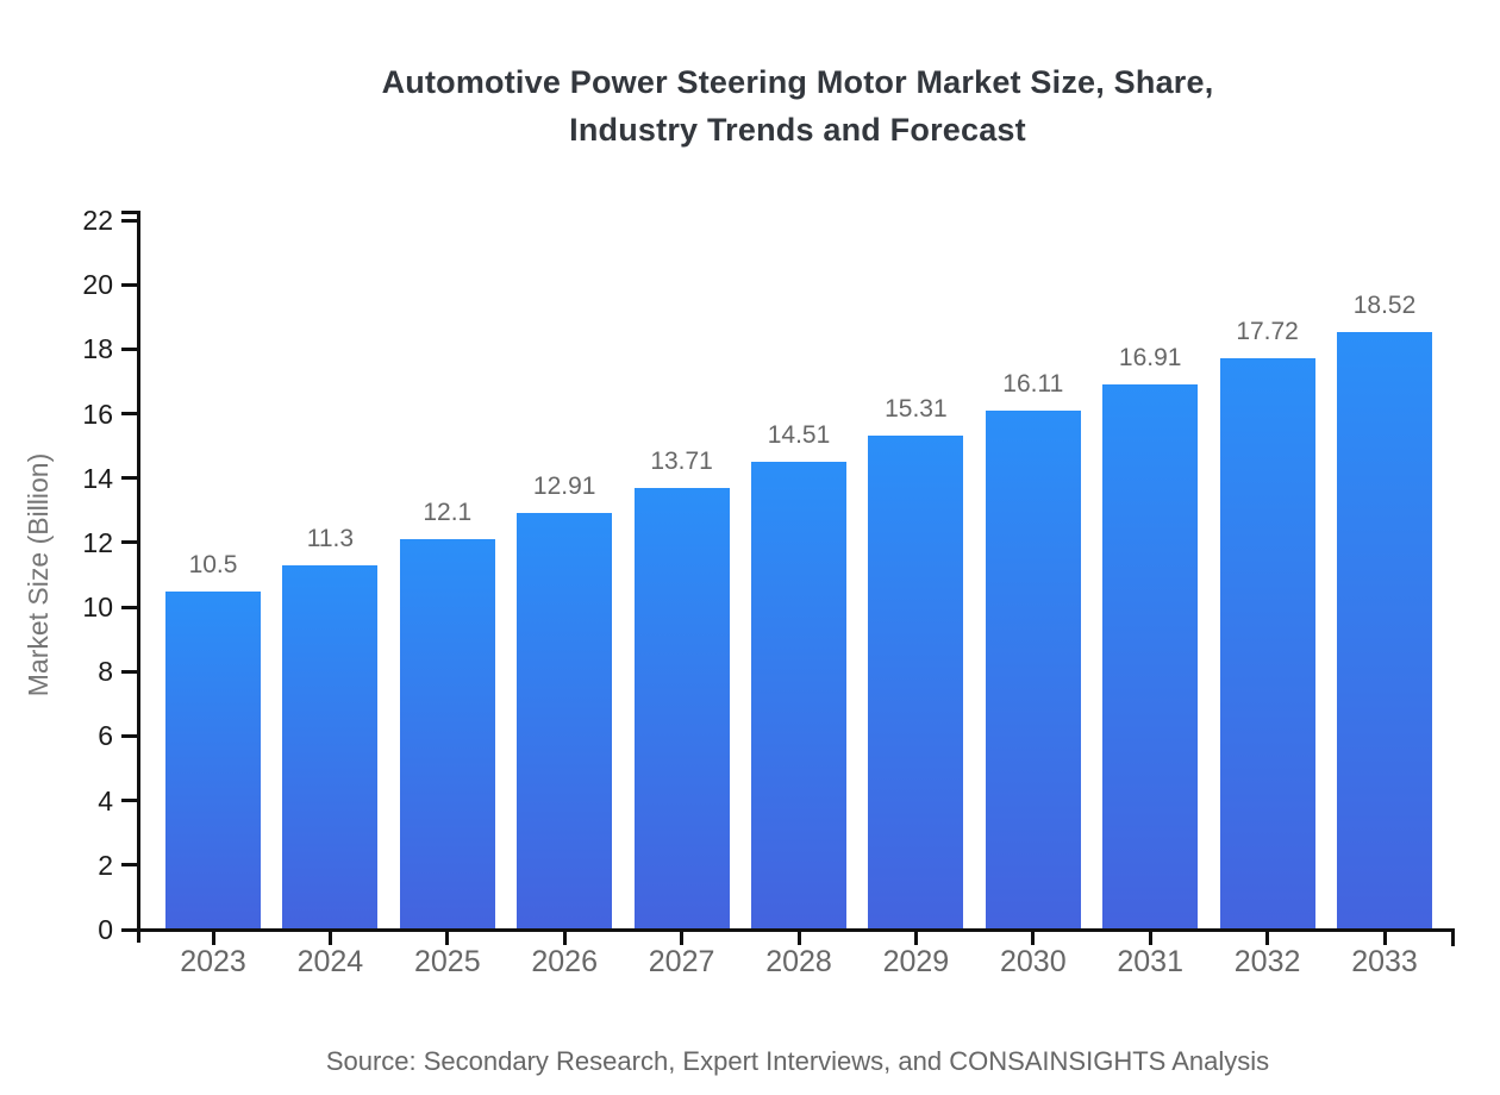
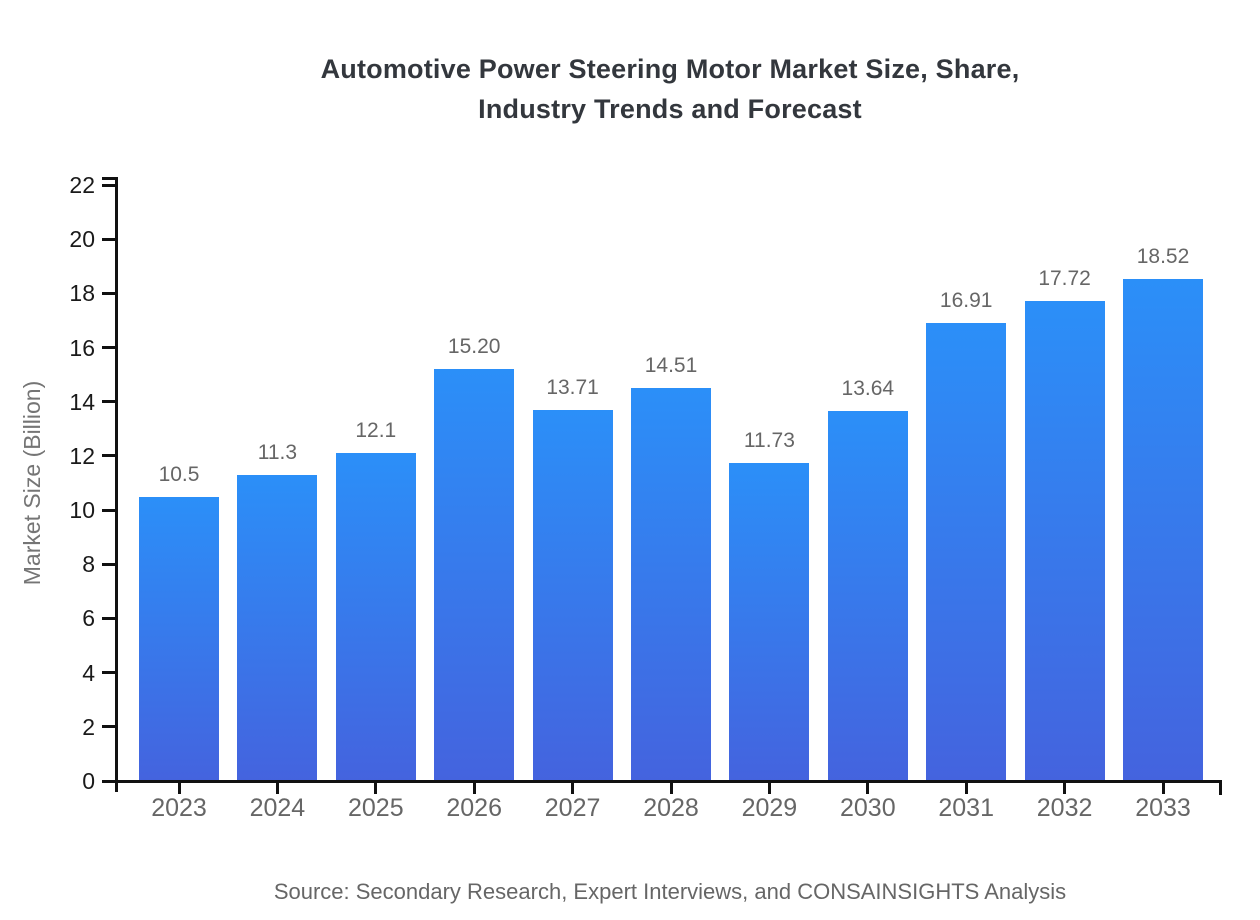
2026: 12.91 -> 15.20
2029: 15.31 -> 11.73
2030: 16.11 -> 13.64
